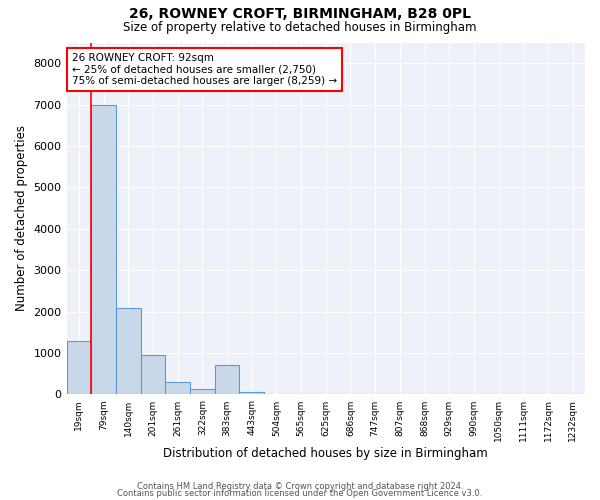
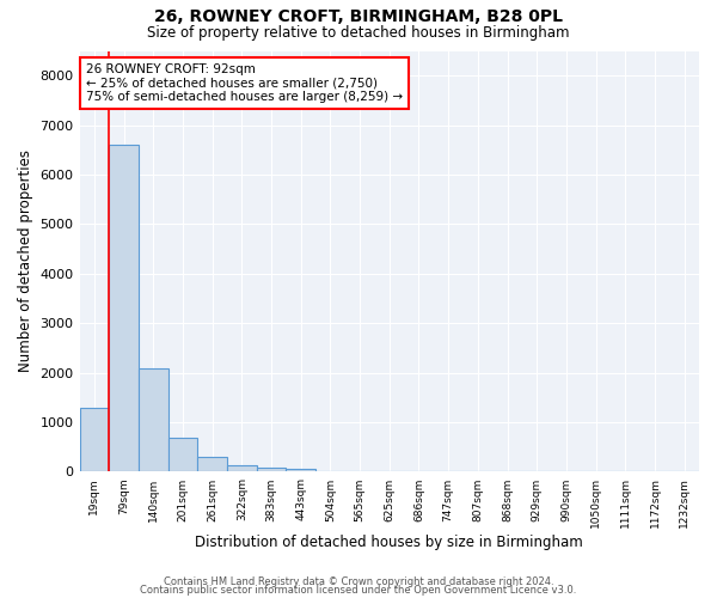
79sqm: 7000 -> 6600
201sqm: 950 -> 680
383sqm: 700 -> 80
